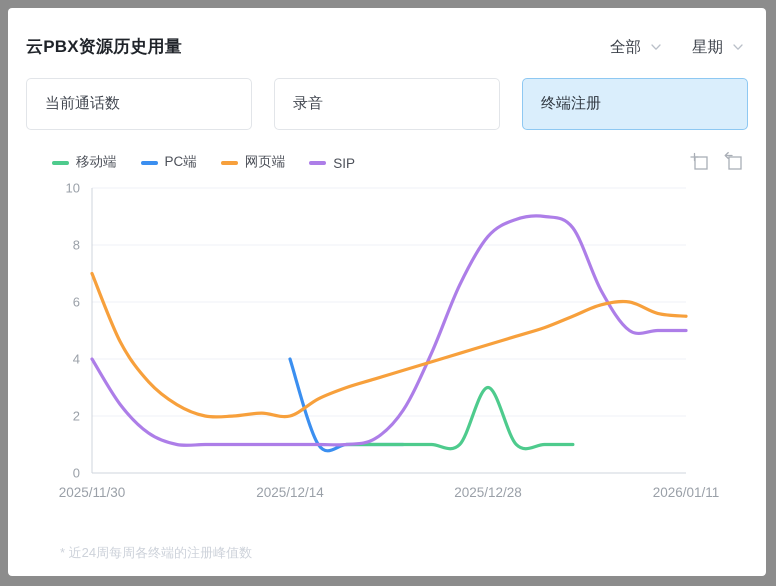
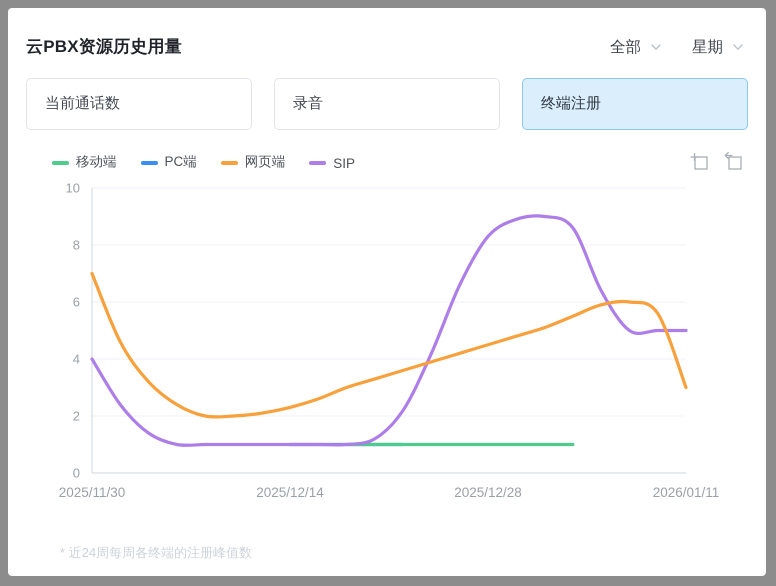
PC端/2025/12/14: 4 -> 1
网页端/2025/12/14: 2.0 -> 2.3
移动端/2025/12/28: 3 -> 1
网页端/2026/01/11: 5.5 -> 3.0
